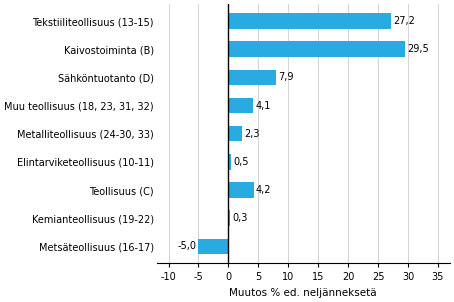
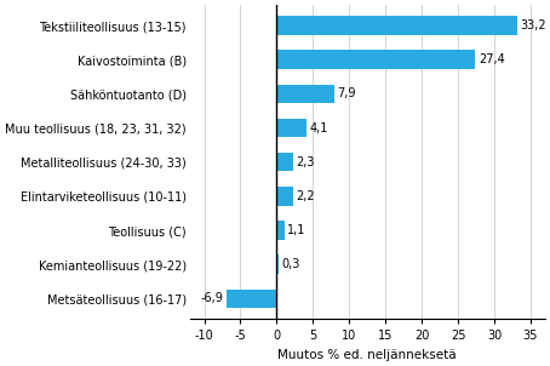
Tekstiiliteollisuus (13-15): 27,2 -> 33,2
Kaivostoiminta (B): 29,5 -> 27,4
Elintarviketeollisuus (10-11): 0,5 -> 2,2
Teollisuus (C): 4,2 -> 1,1
Metsäteollisuus (16-17): -5,0 -> -6,9
